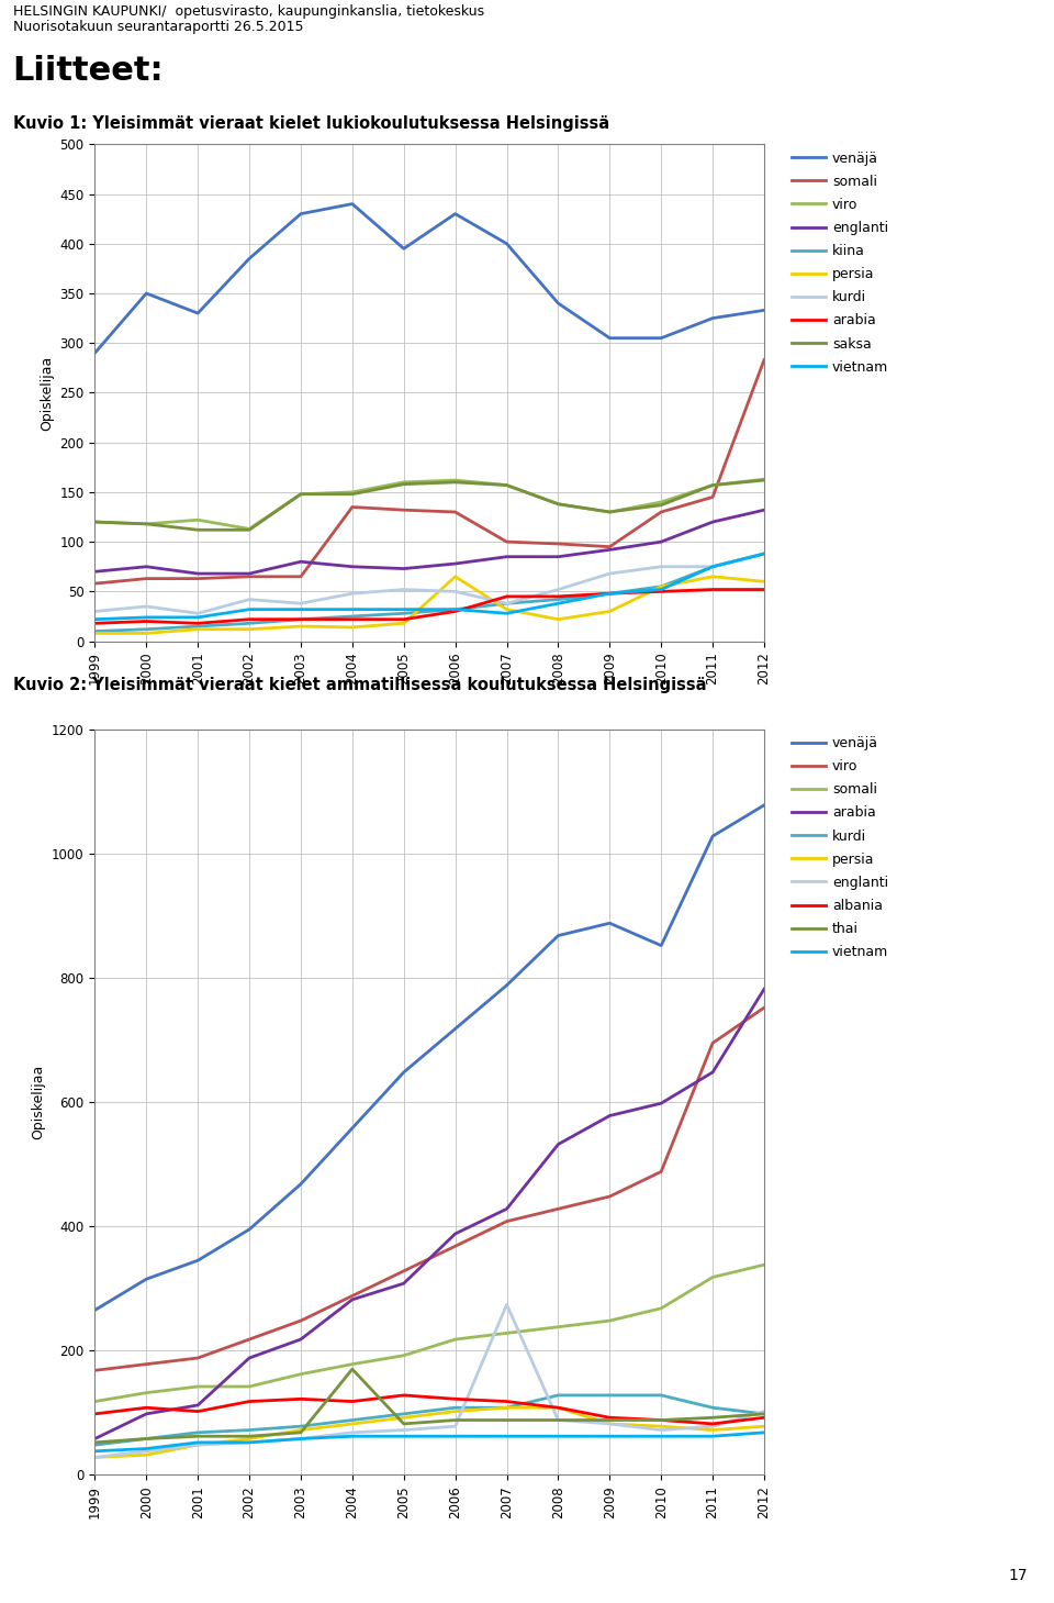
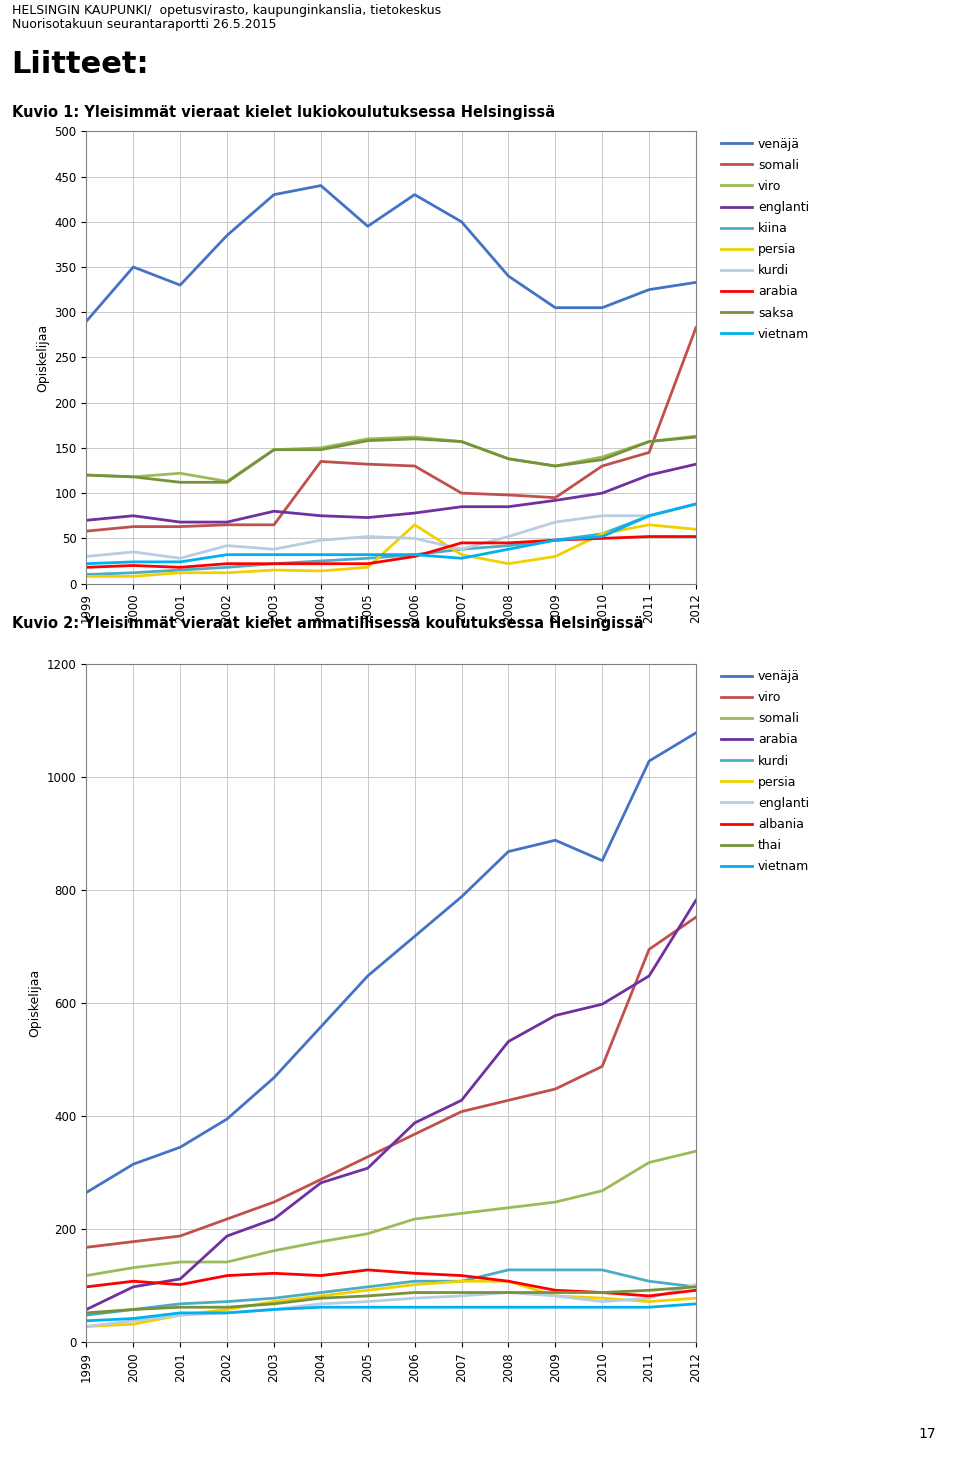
thai/2004: 170 -> 78
englanti/2007: 274 -> 82
